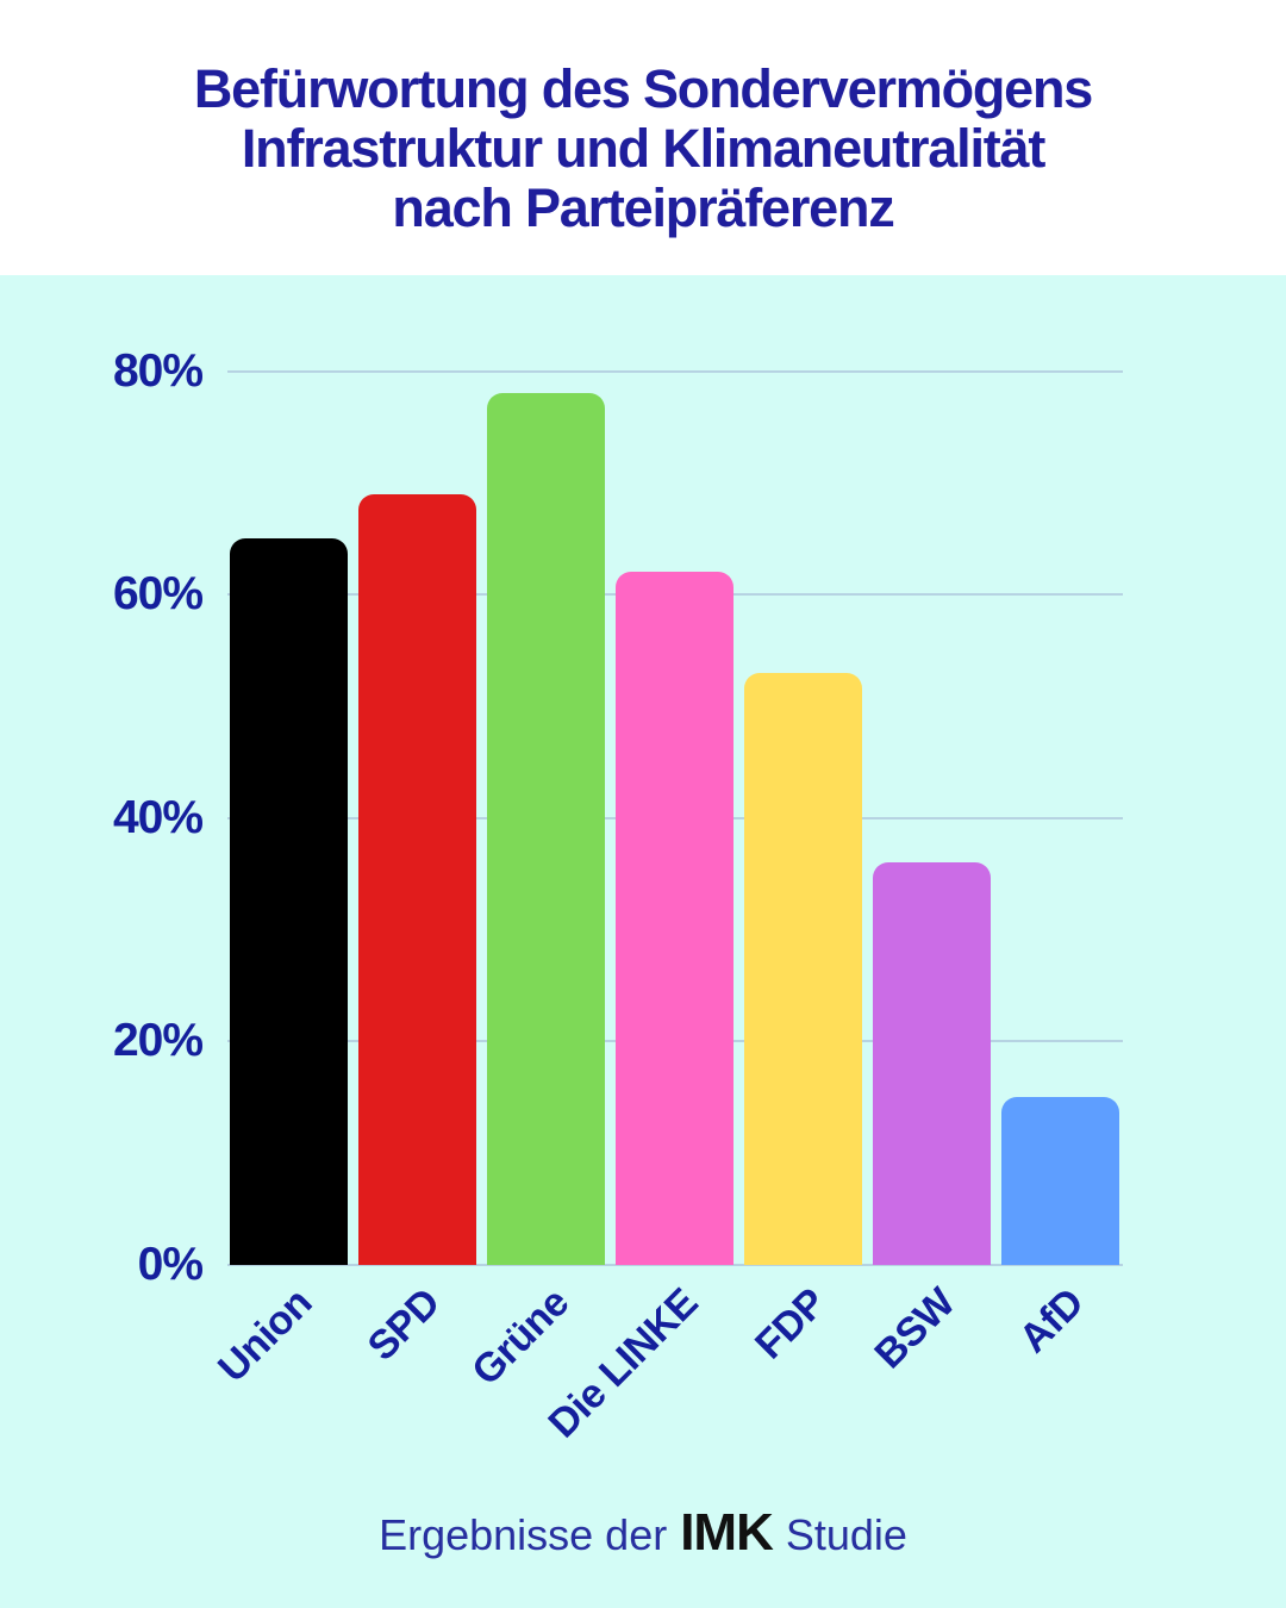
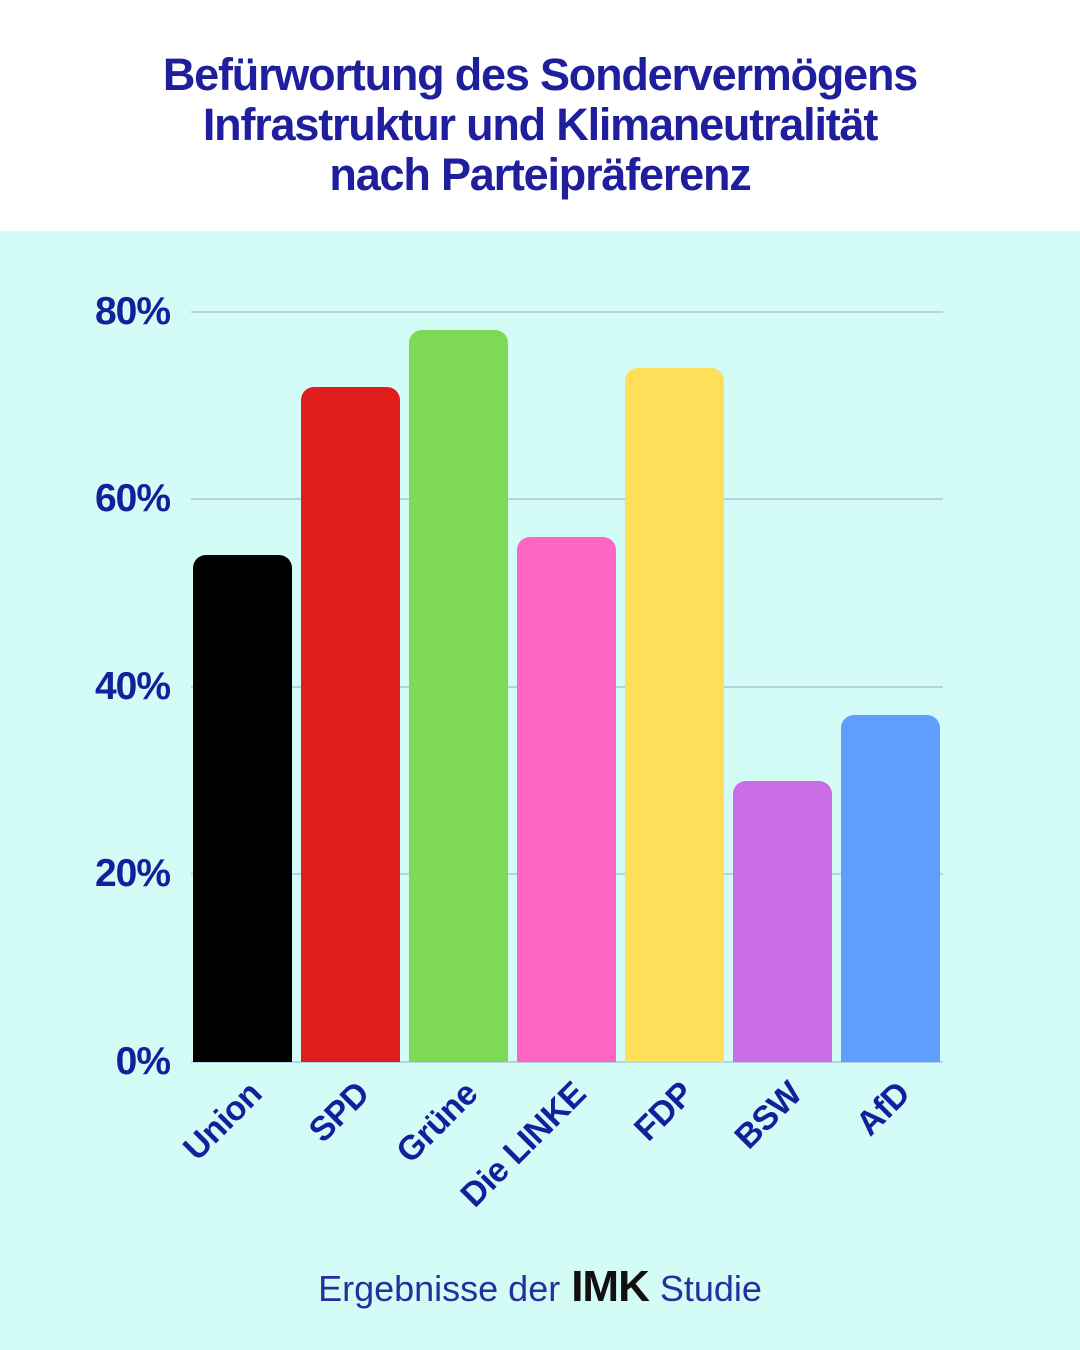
Union: 65% -> 54%
SPD: 69% -> 72%
Die LINKE: 62% -> 56%
FDP: 53% -> 74%
BSW: 36% -> 30%
AfD: 15% -> 37%
